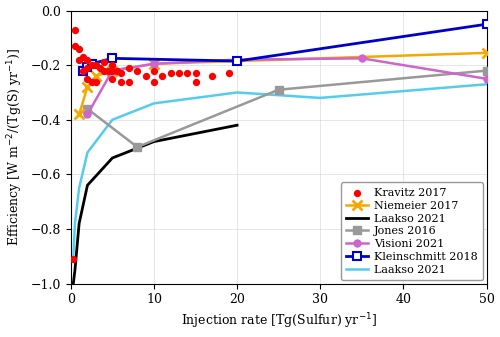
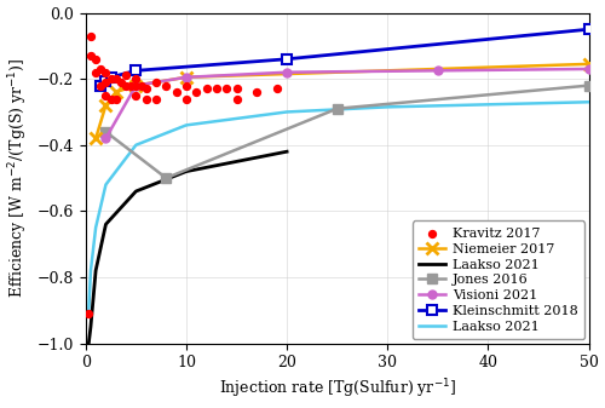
Kleinschmitt 2018/20: -0.185 -> -0.140
Laakso 2021/30: -0.320 -> -0.285
Visioni 2021/50: -0.250 -> -0.170
